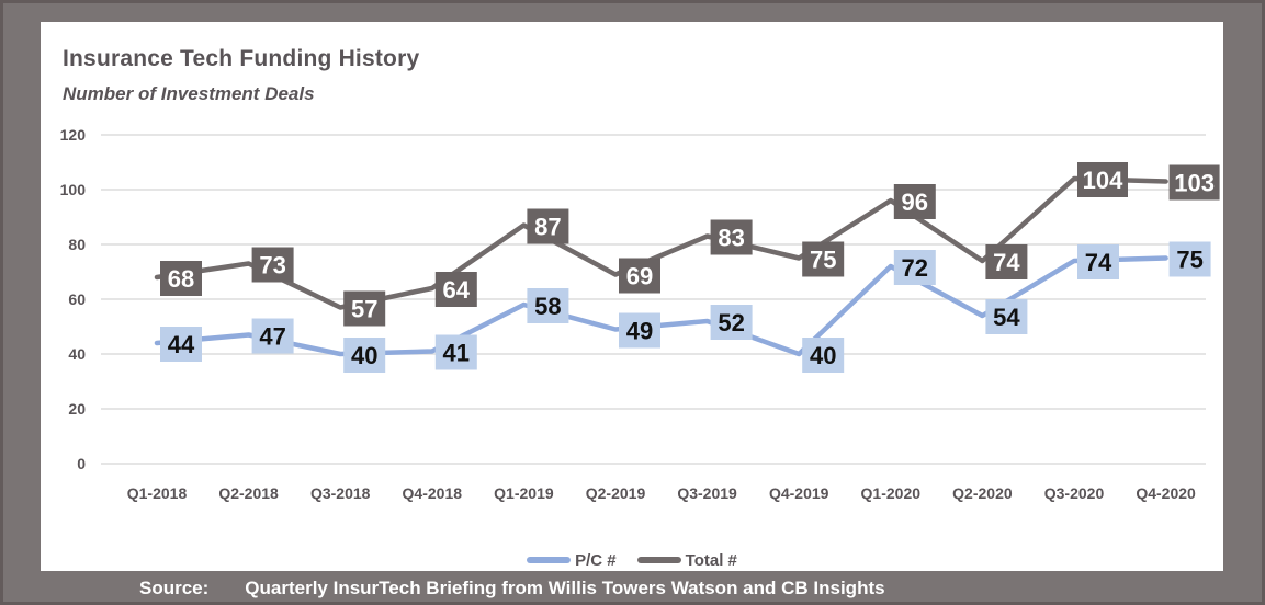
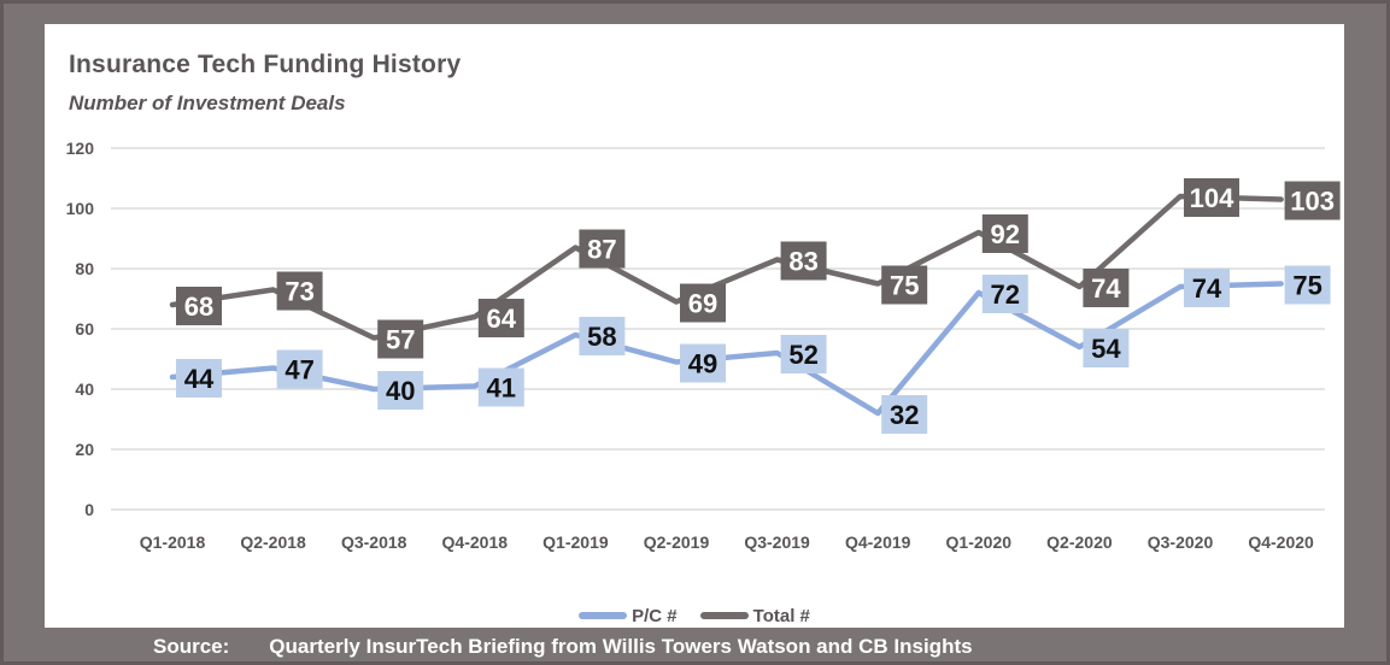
P/C #/Q4-2019: 40 -> 32
Total #/Q1-2020: 96 -> 92
